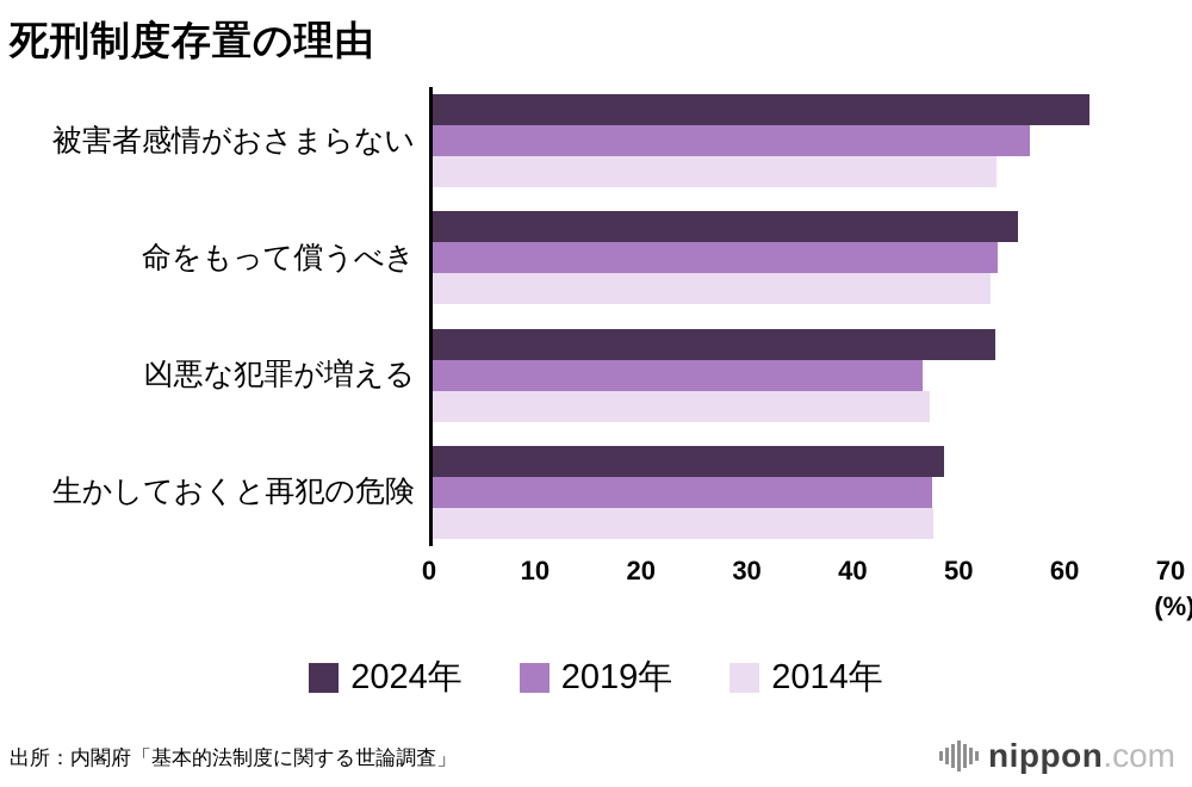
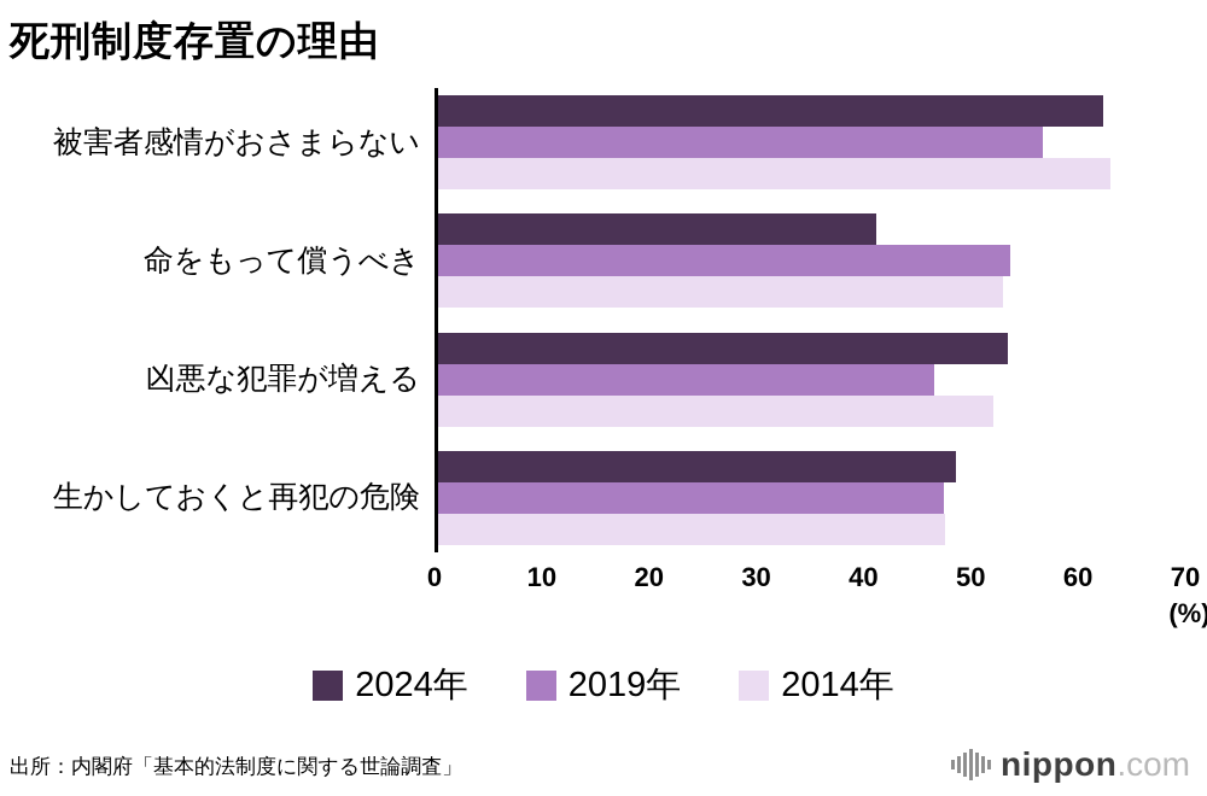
2014年/被害者感情がおさまらない: 54 -> 63
2024年/命をもって償うべき: 56 -> 41
2014年/凶悪な犯罪が増える: 47 -> 52
